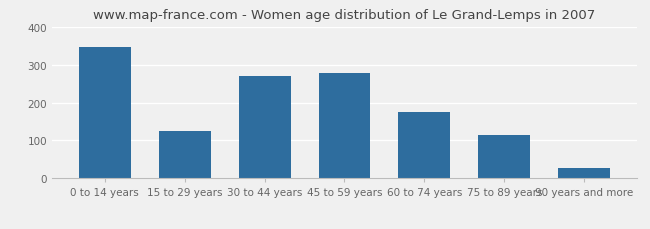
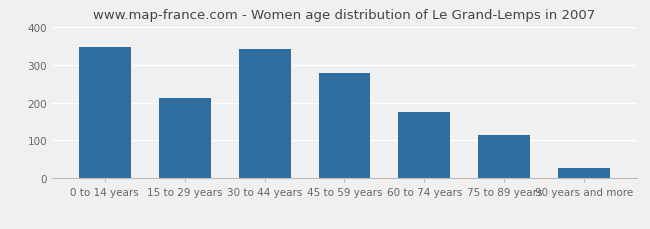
15 to 29 years: 125 -> 213
30 to 44 years: 270 -> 341
